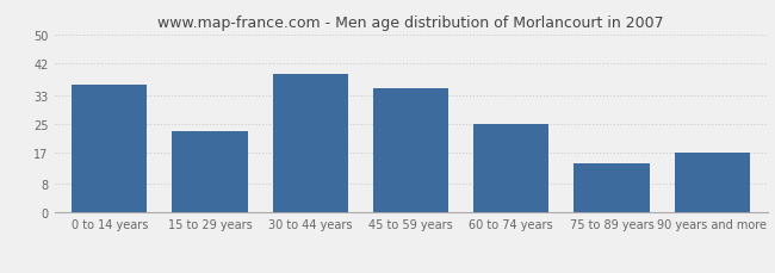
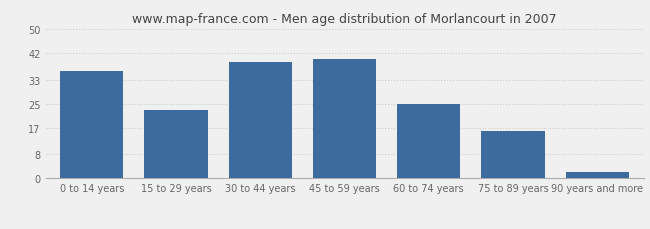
45 to 59 years: 35 -> 40
75 to 89 years: 14 -> 16
90 years and more: 17 -> 2
